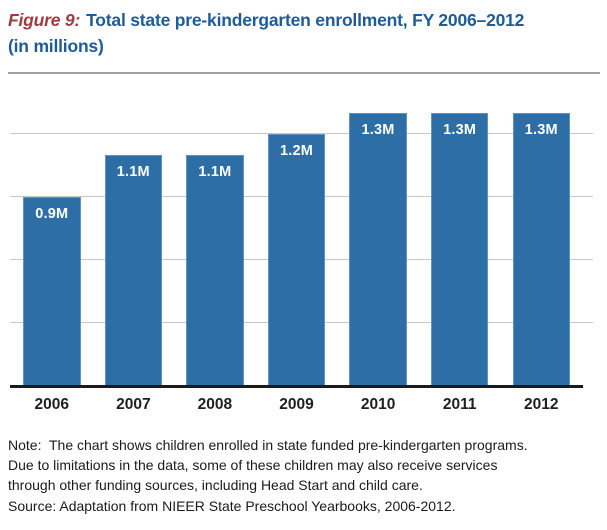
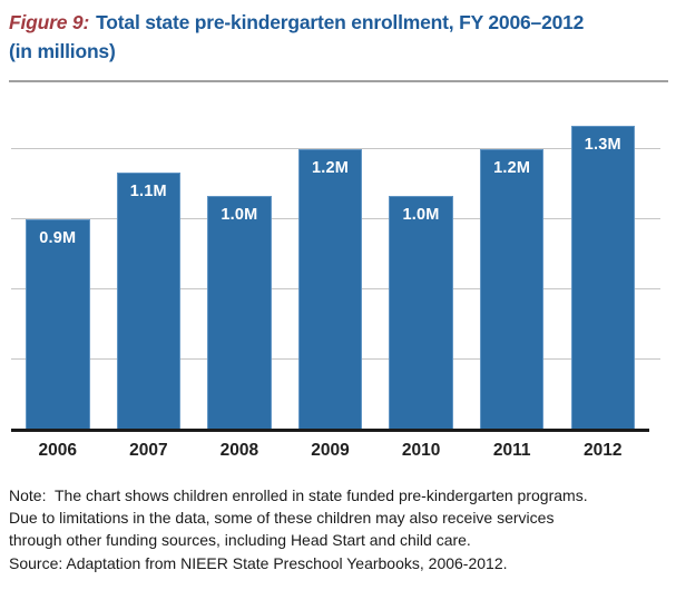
2008: 1.1M -> 1.0M
2010: 1.3M -> 1.0M
2011: 1.3M -> 1.2M
